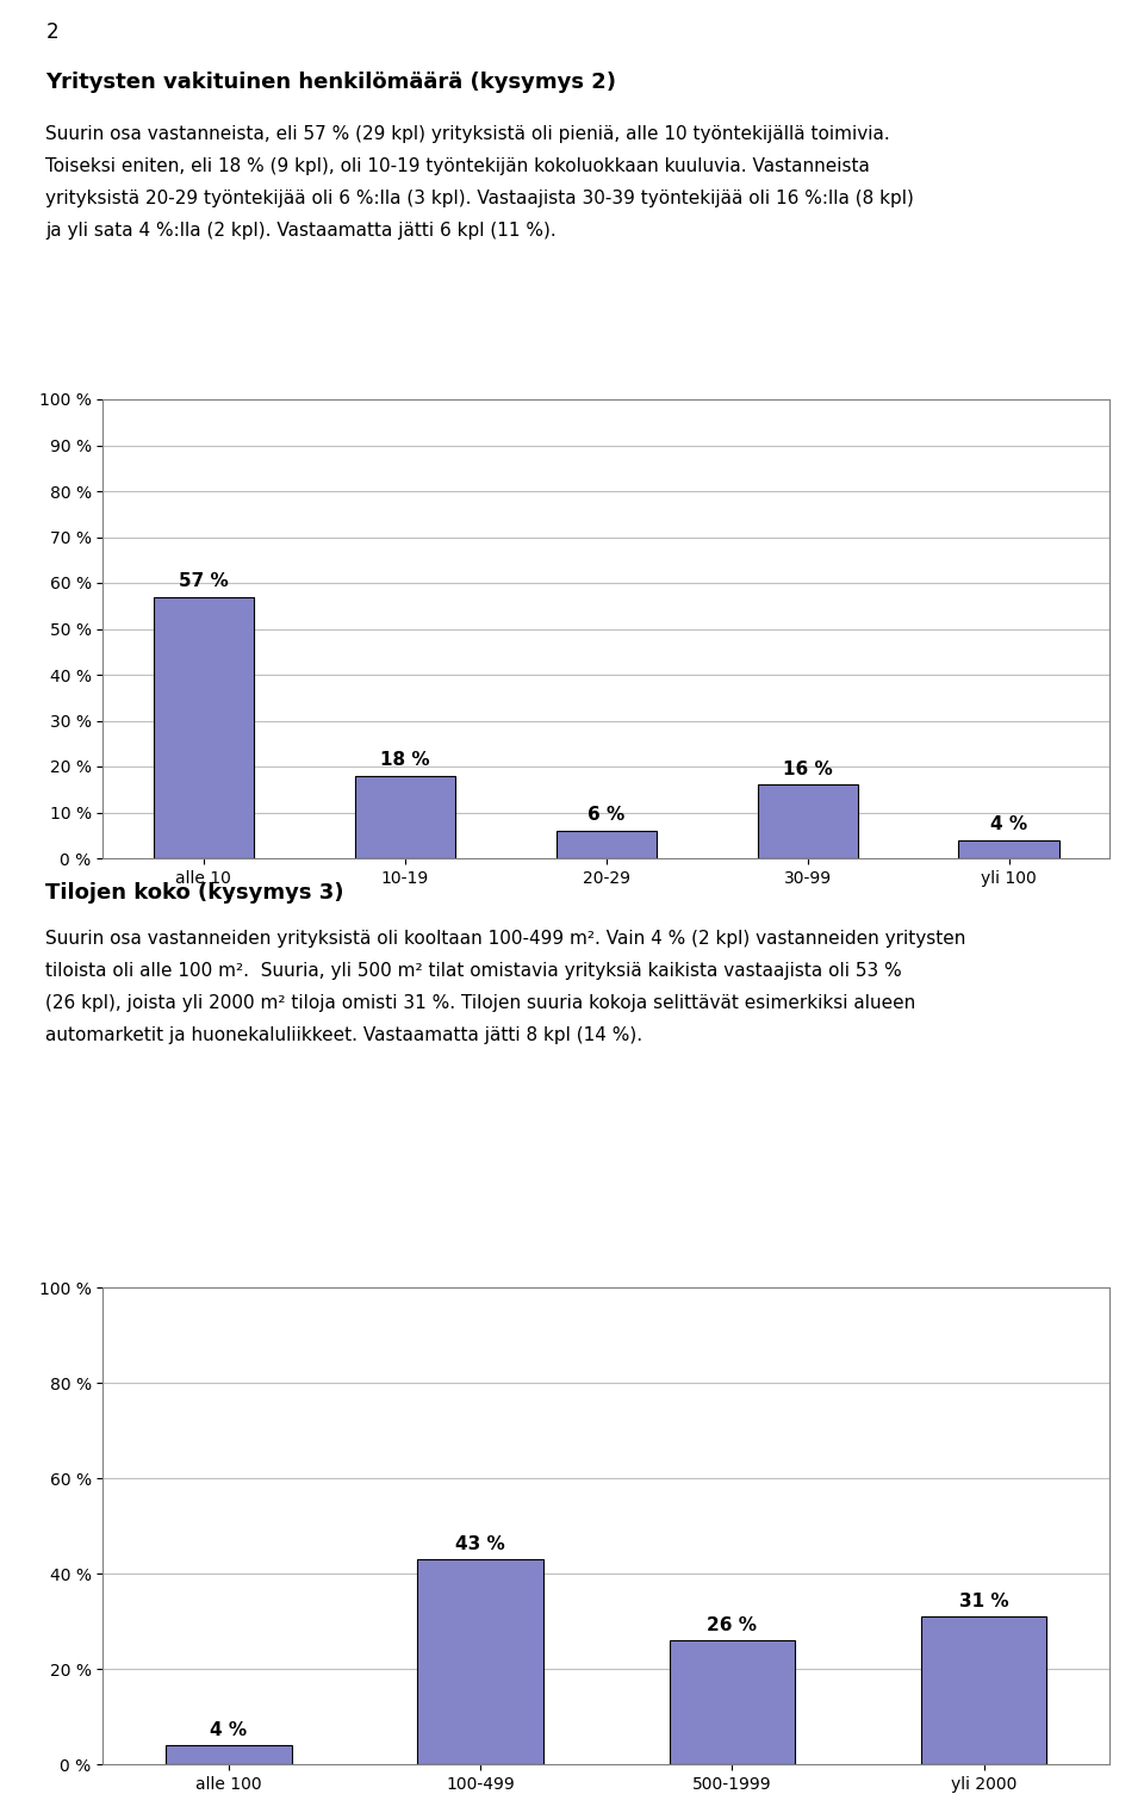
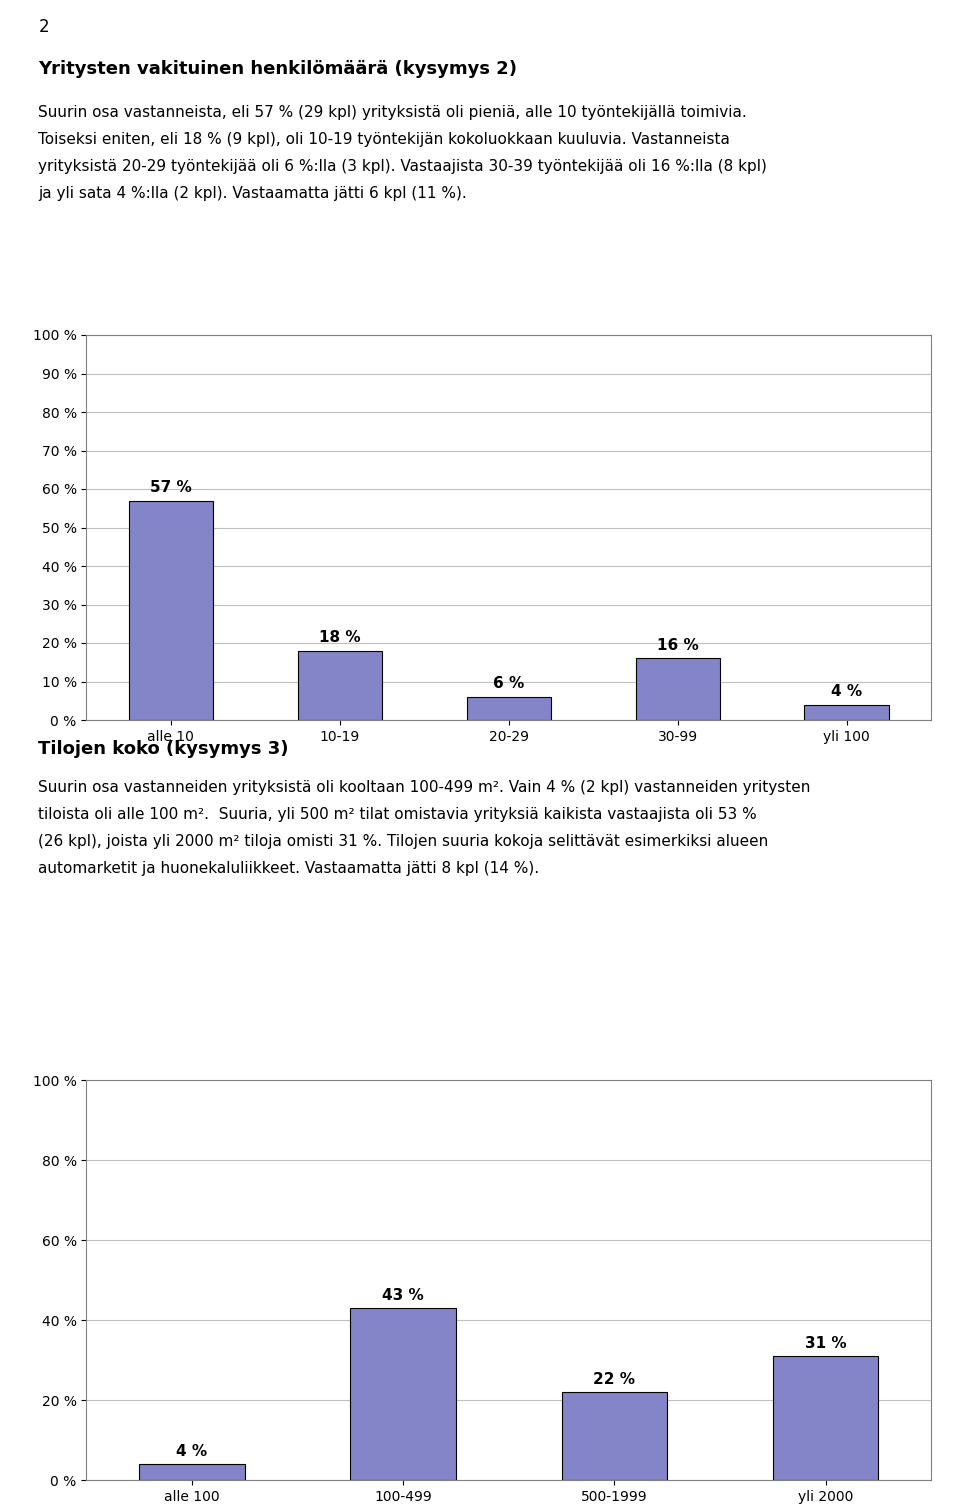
500-1999: 26 -> 22
